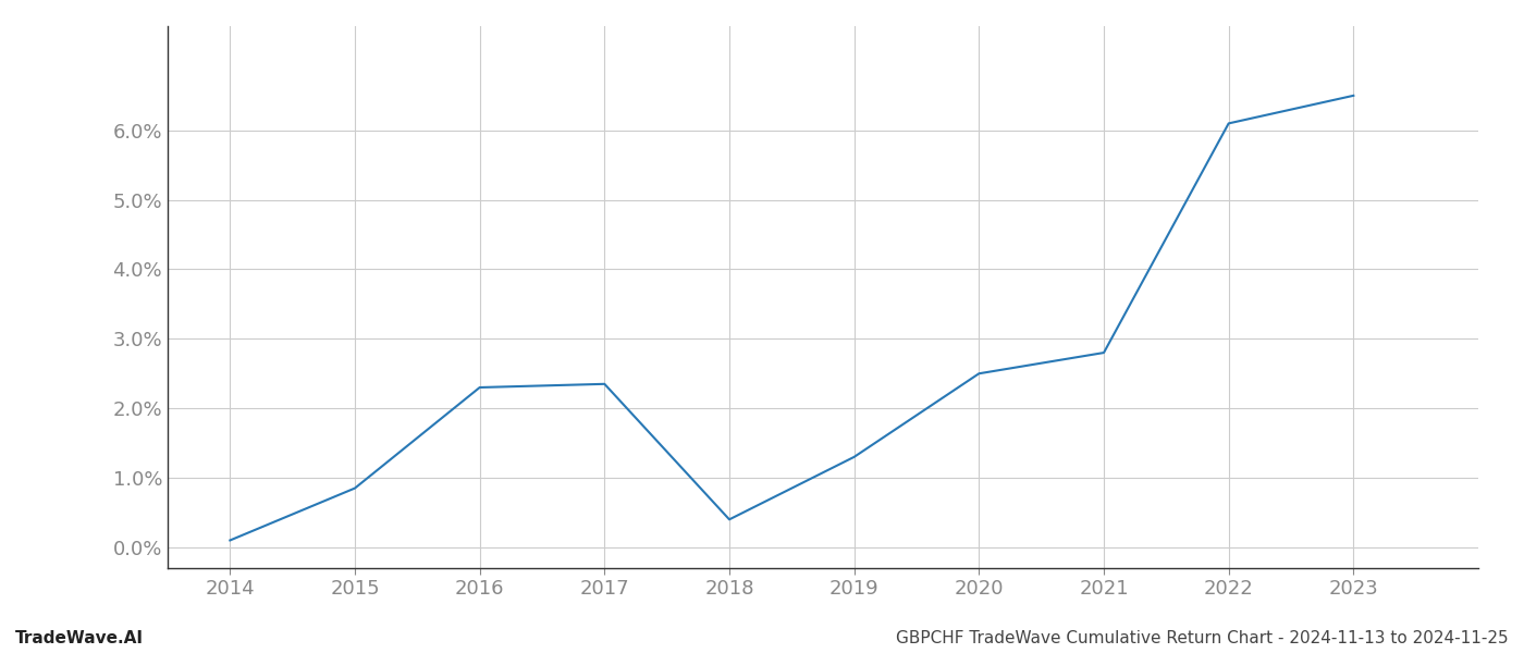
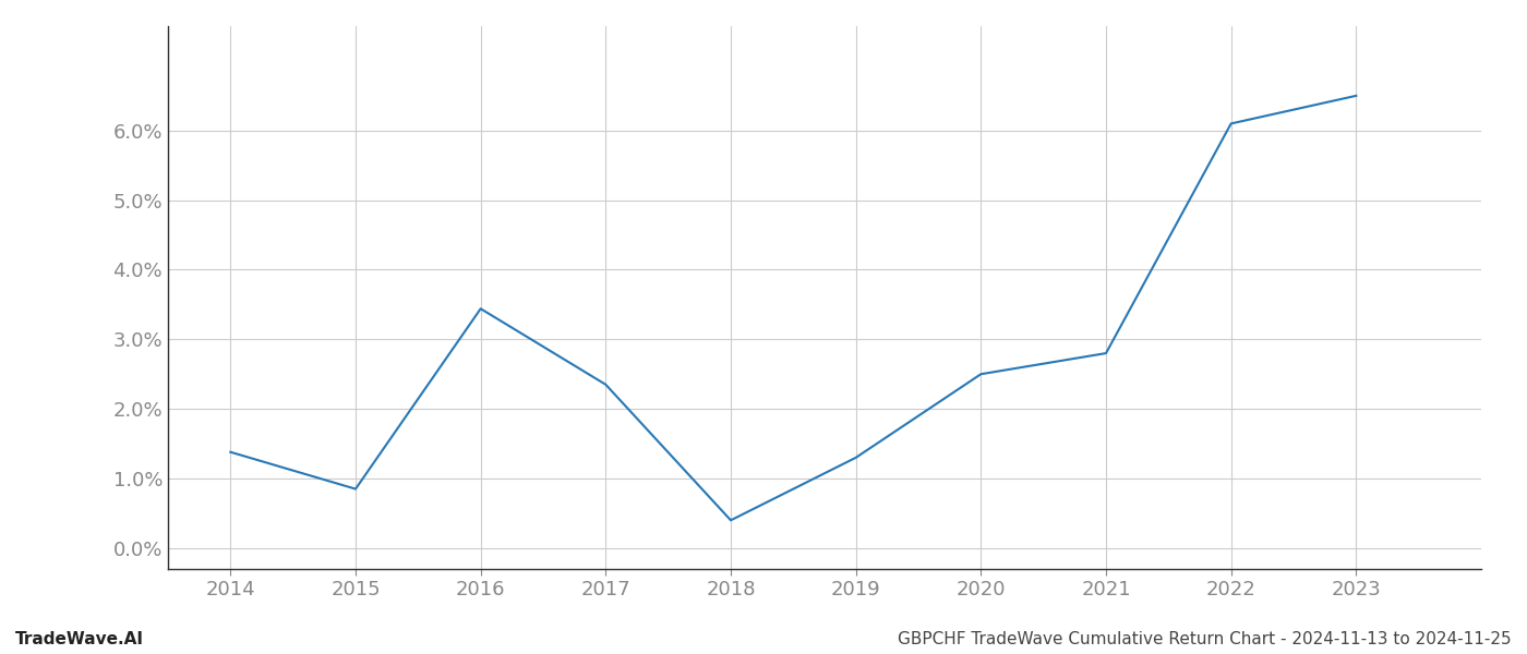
2014: 0.10% -> 1.38%
2016: 2.30% -> 3.44%
